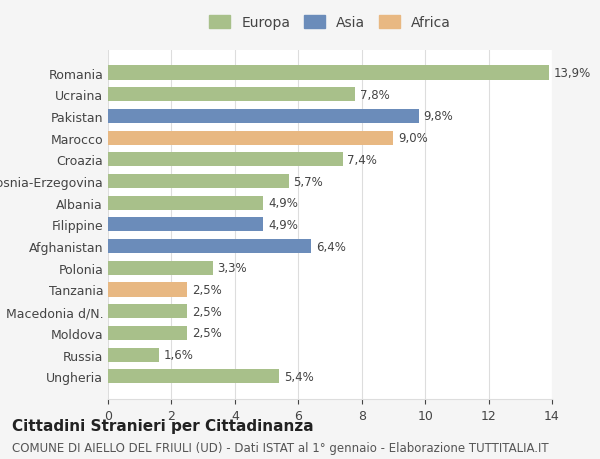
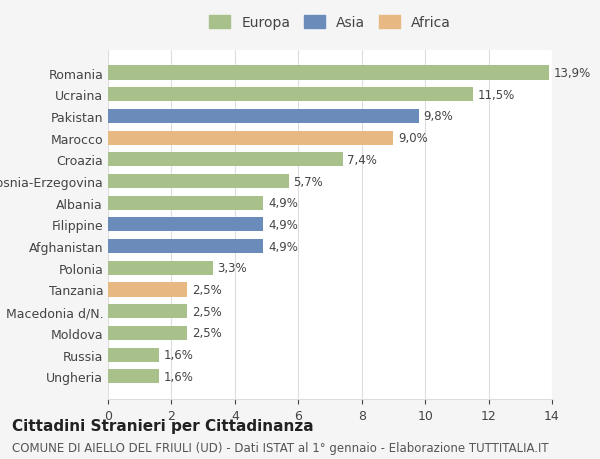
Ucraina: 7,8% -> 11,5%
Afghanistan: 6,4% -> 4,9%
Ungheria: 5,4% -> 1,6%
